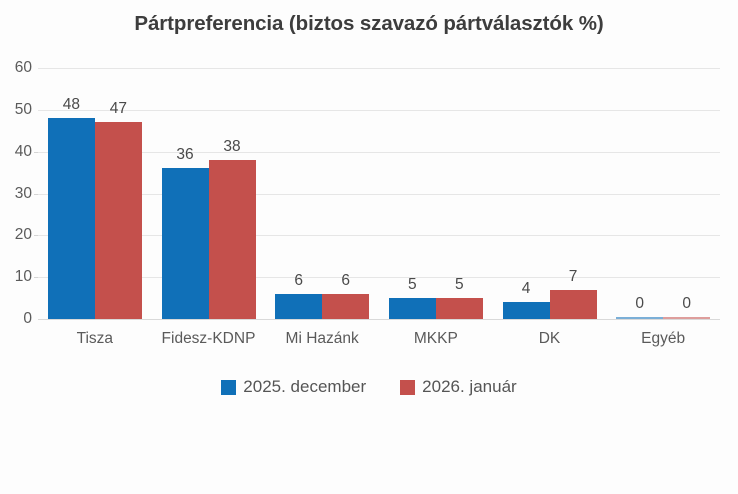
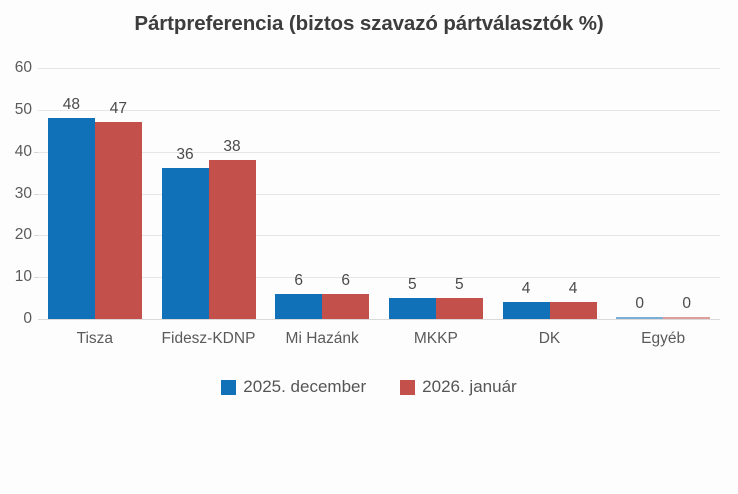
2026. január/DK: 7 -> 4
